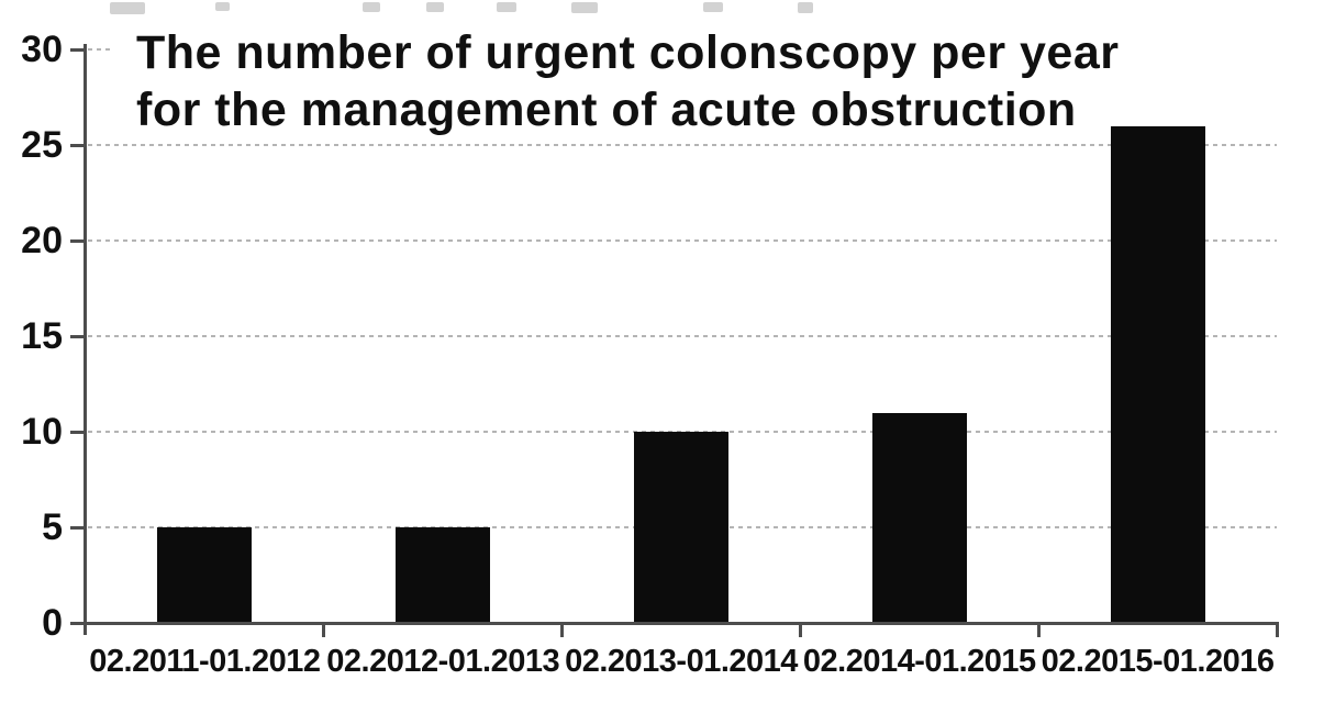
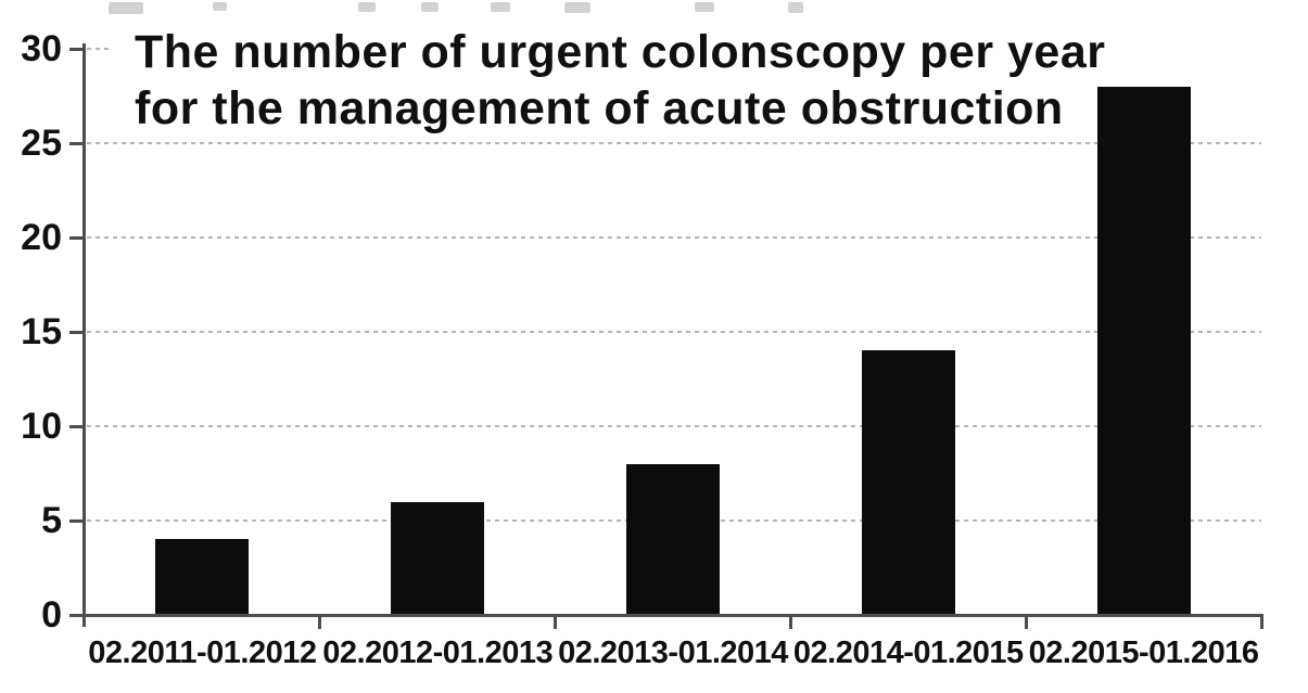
02.2011-01.2012: 5 -> 4
02.2012-01.2013: 5 -> 6
02.2013-01.2014: 10 -> 8
02.2014-01.2015: 11 -> 14
02.2015-01.2016: 26 -> 28
